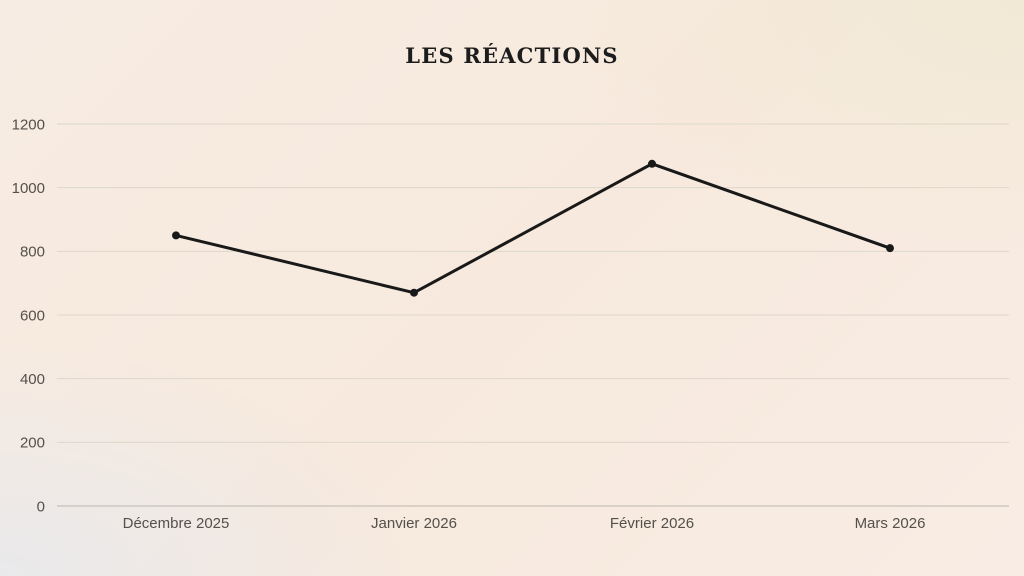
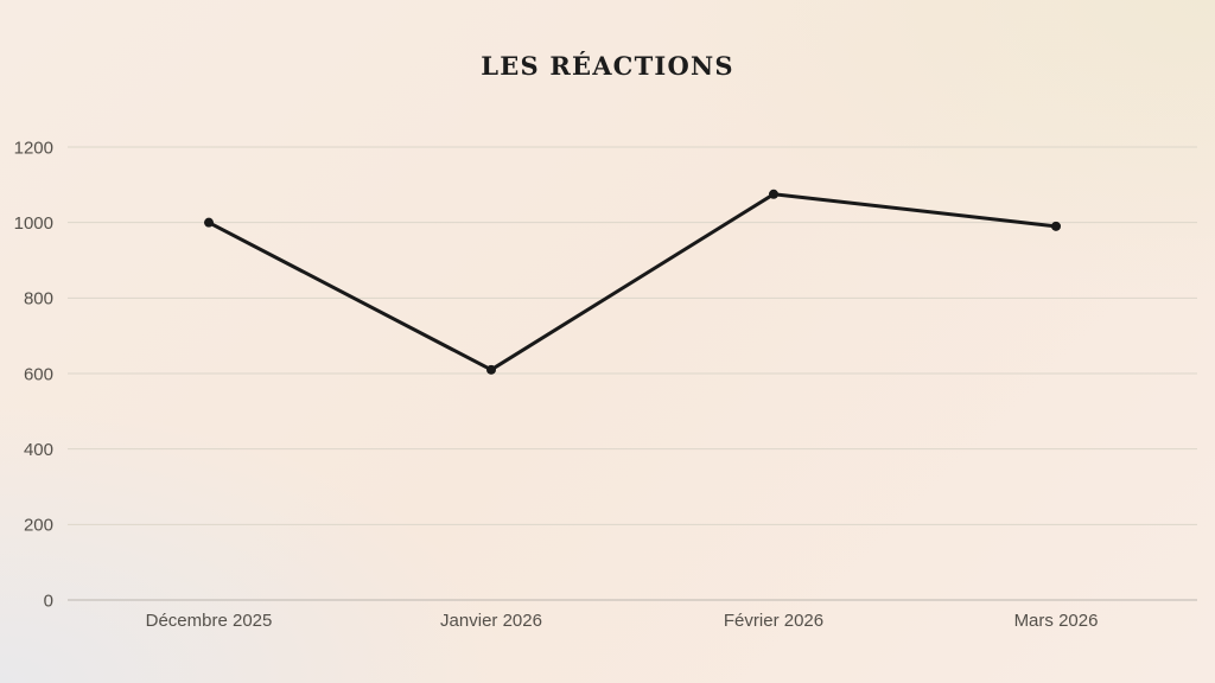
Décembre 2025: 850 -> 1000
Janvier 2026: 670 -> 610
Mars 2026: 810 -> 990
